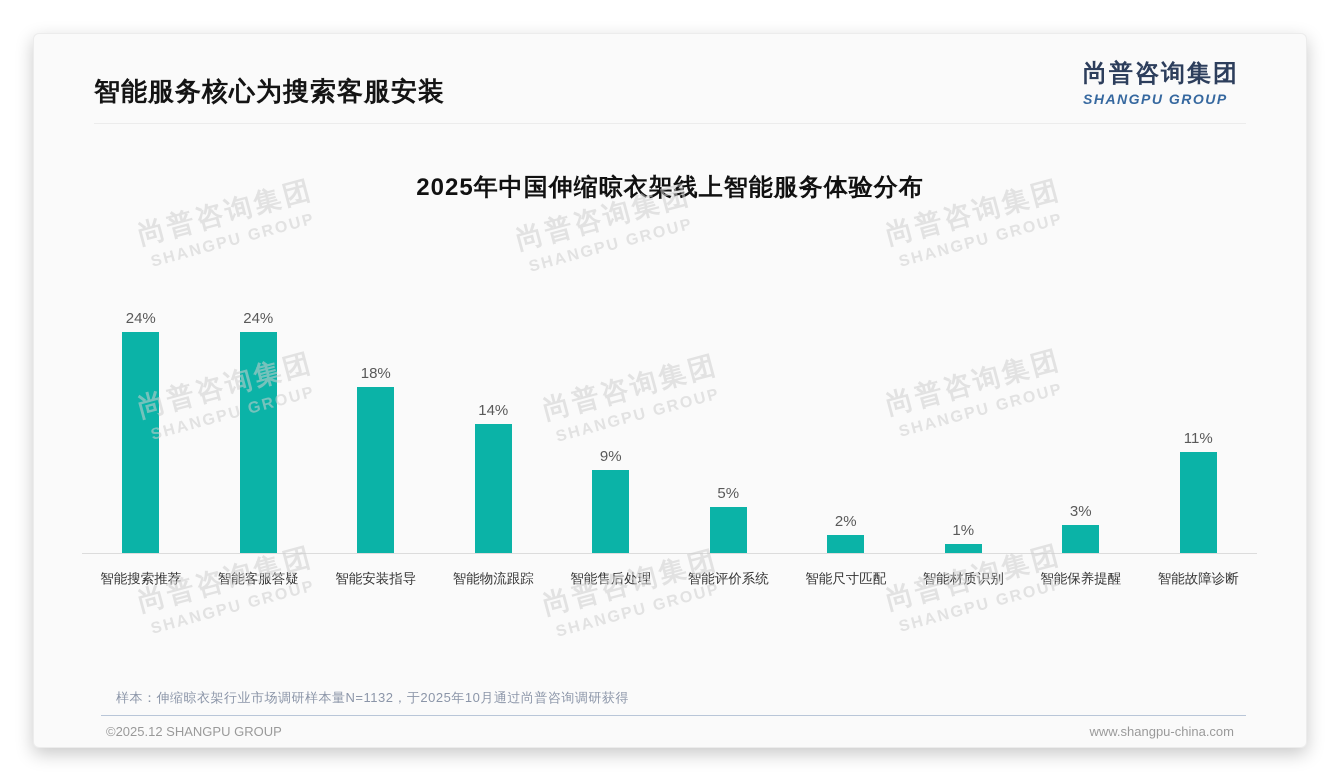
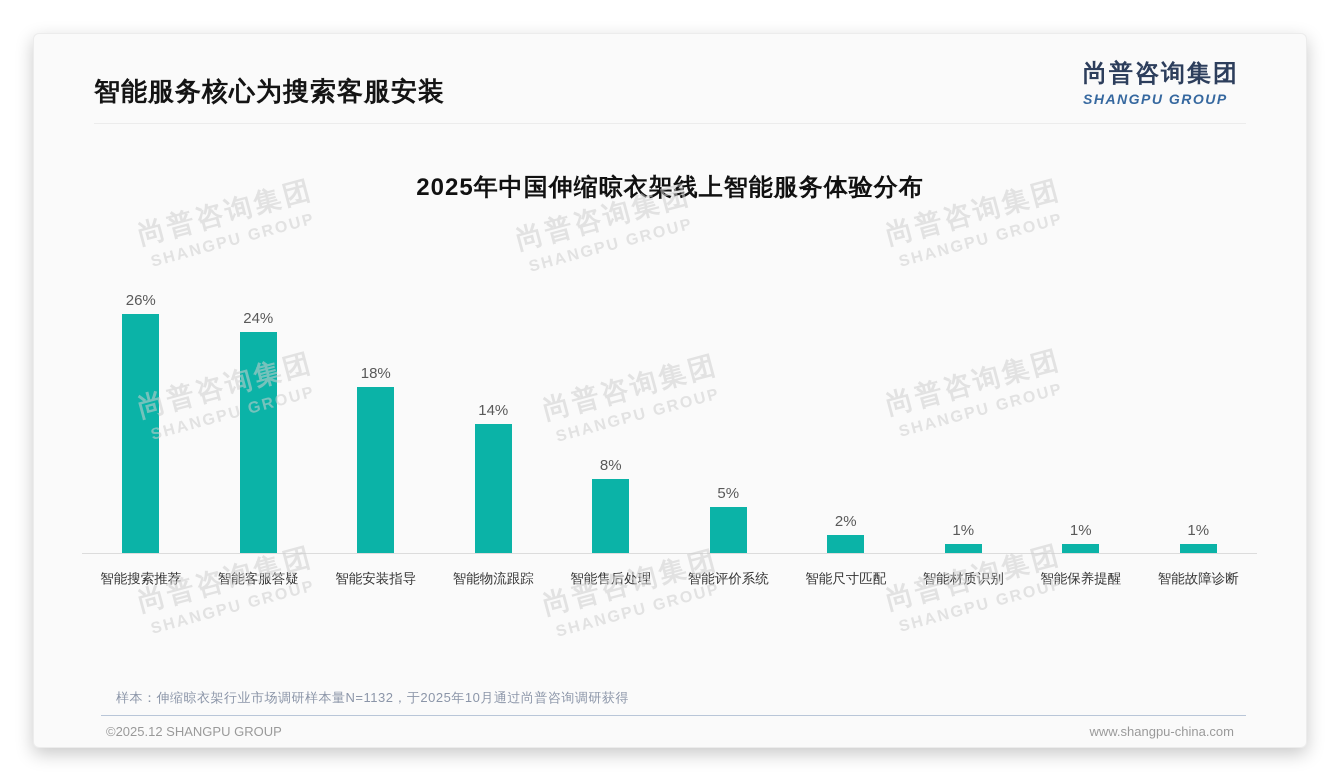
智能搜索推荐: 24% -> 26%
智能售后处理: 9% -> 8%
智能保养提醒: 3% -> 1%
智能故障诊断: 11% -> 1%
